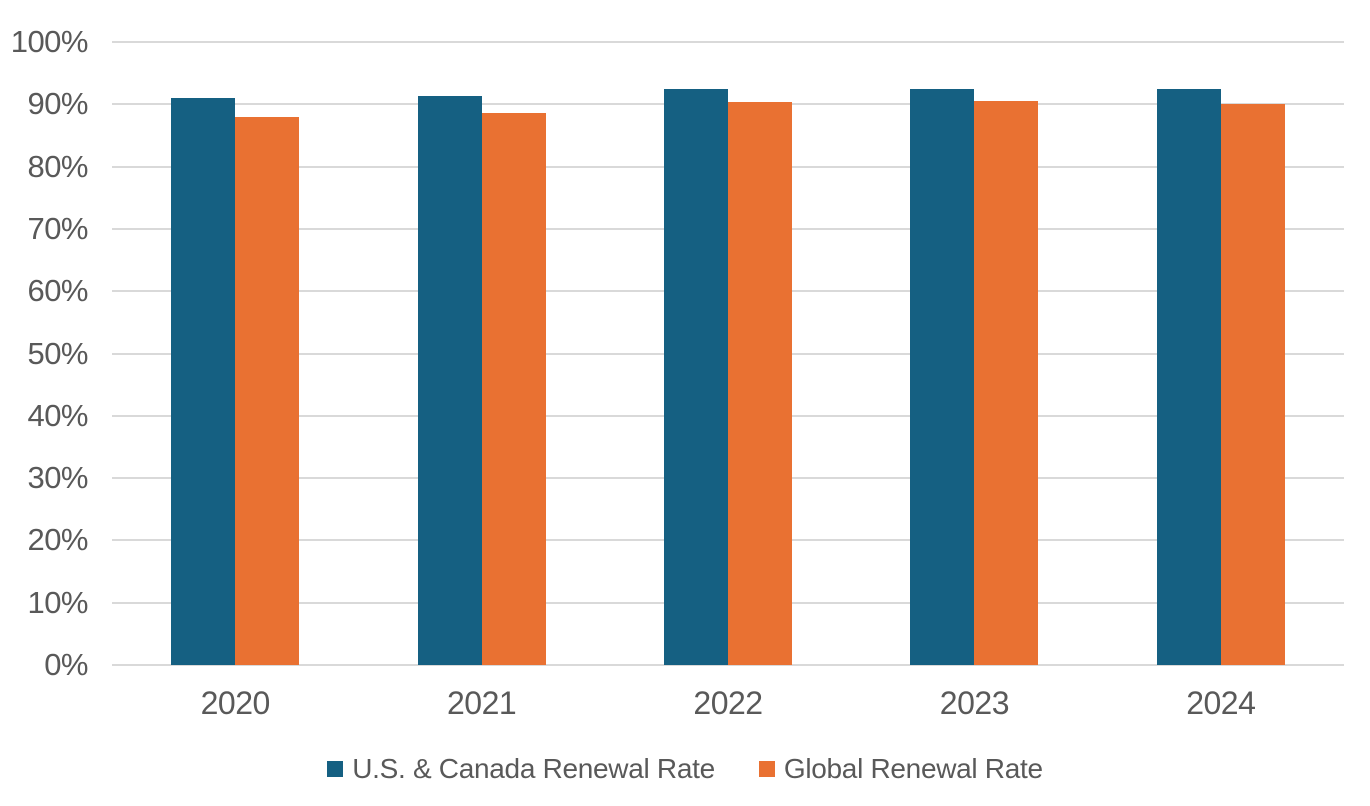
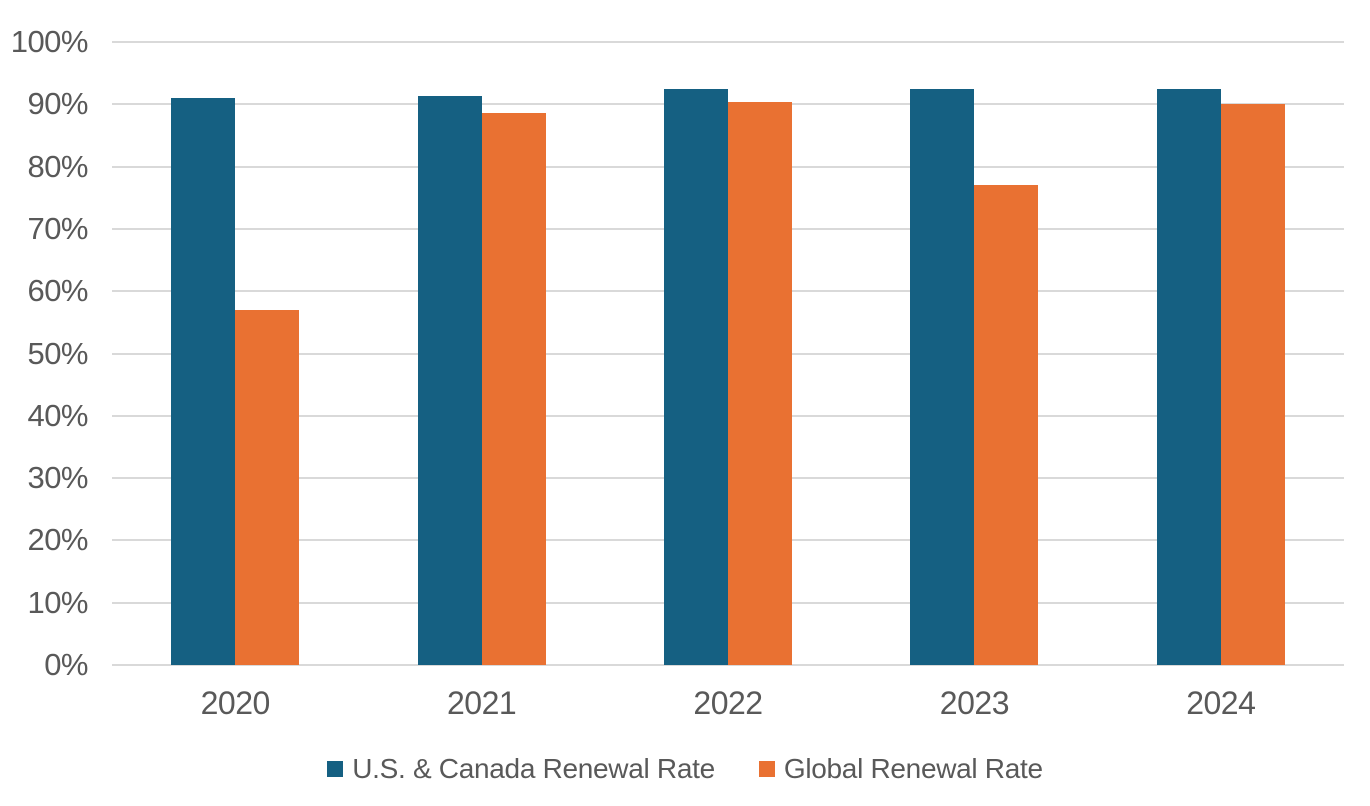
Global Renewal Rate/2020: 88% -> 57%
Global Renewal Rate/2023: 90% -> 77%
